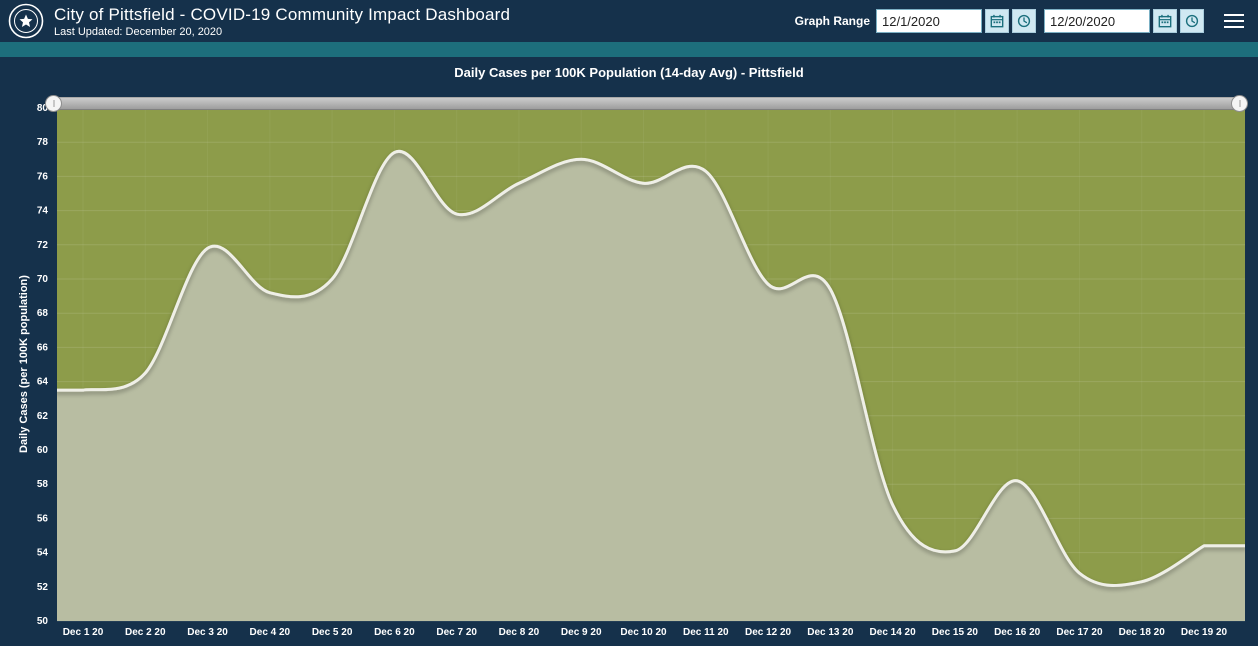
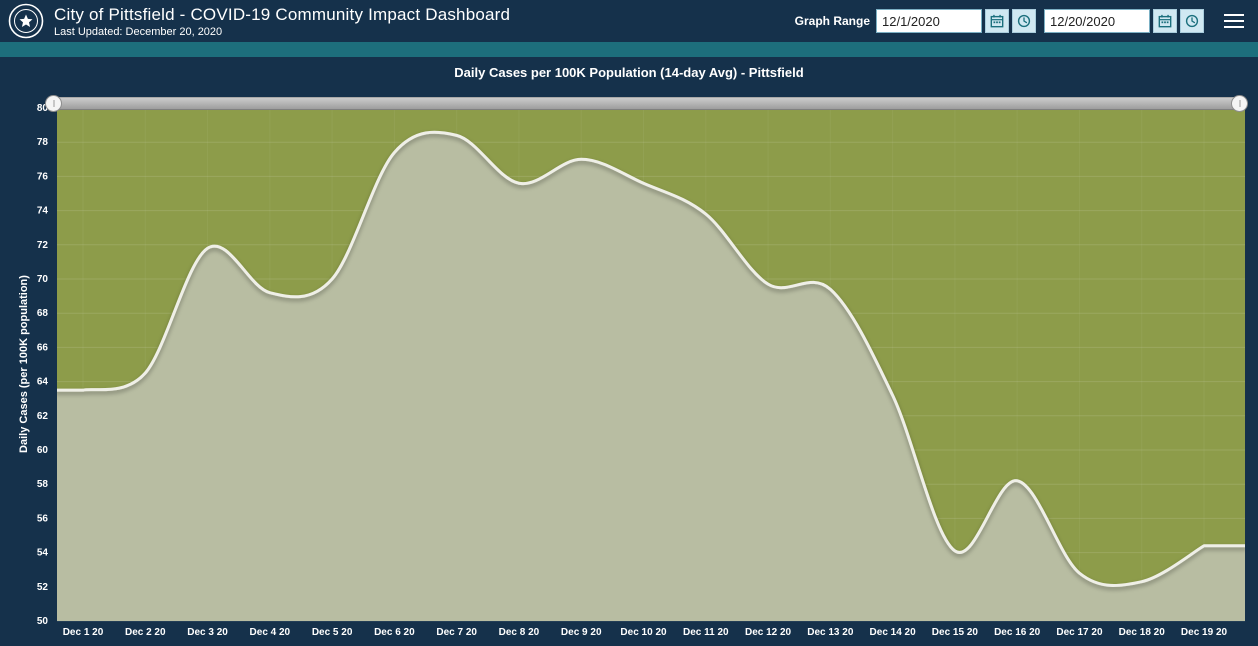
Dec 7 20: 73.8 -> 78.4
Dec 11 20: 76.3 -> 73.8
Dec 14 20: 56.8 -> 63.2
